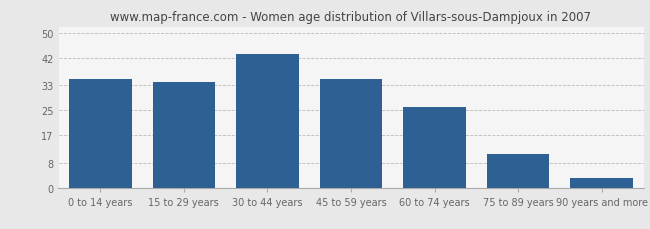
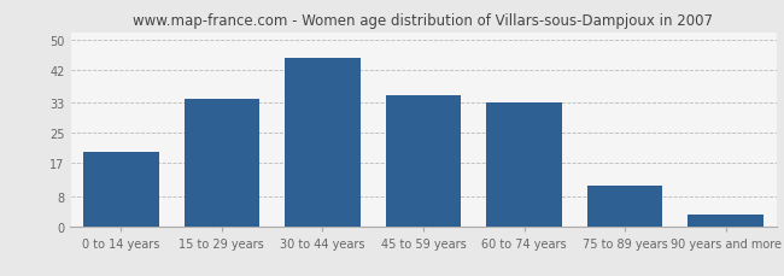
0 to 14 years: 35 -> 20
30 to 44 years: 43 -> 45
60 to 74 years: 26 -> 33
